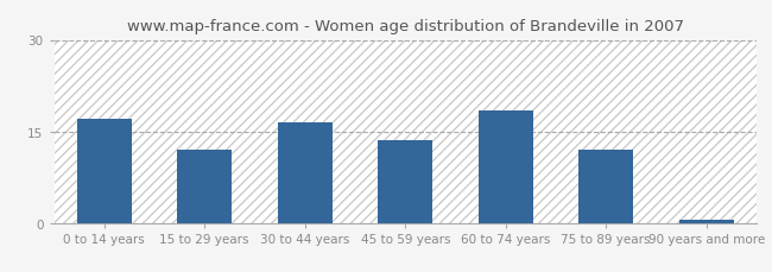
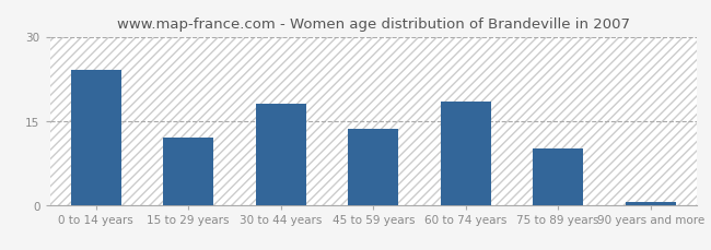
0 to 14 years: 17.0 -> 24.0
30 to 44 years: 16.5 -> 18.0
75 to 89 years: 12.0 -> 10.0
